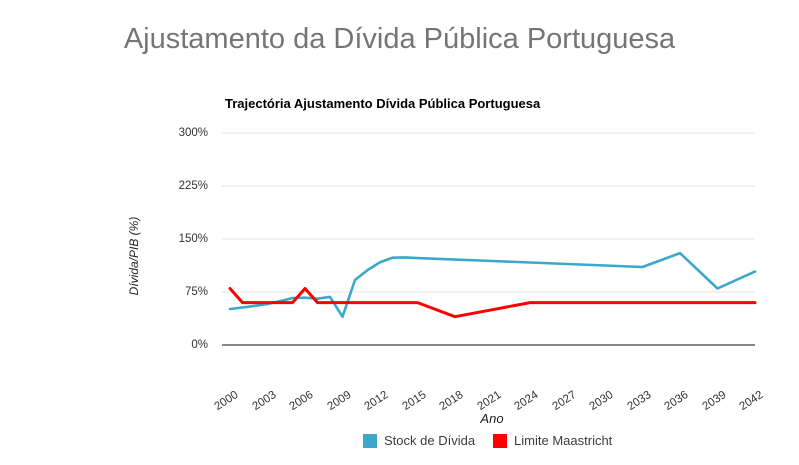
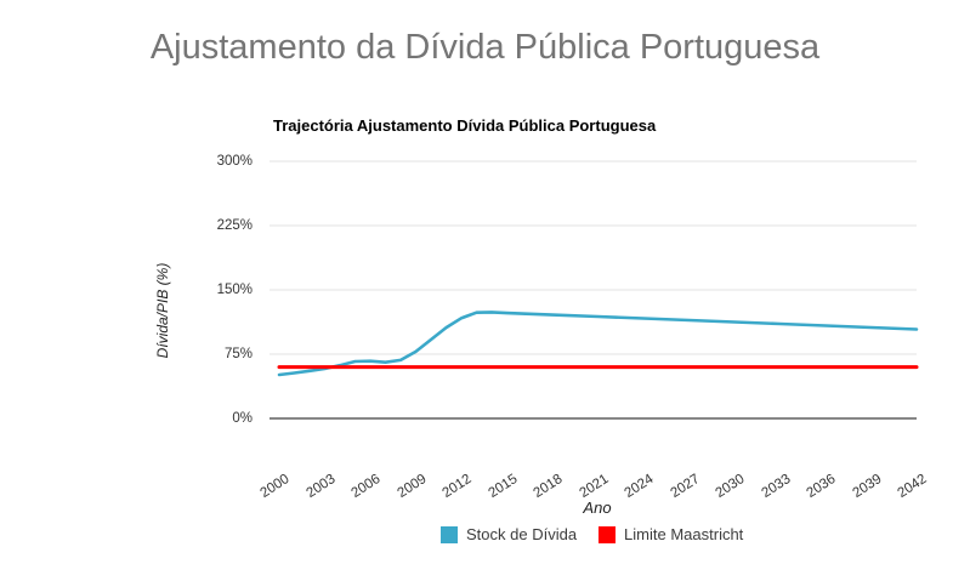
Limite Maastricht/2000: 80% -> 60%
Limite Maastricht/2006: 80% -> 60%
Stock de Dívida/2009: 40% -> 80%
Limite Maastricht/2018: 40% -> 60%
Limite Maastricht/2021: 50% -> 60%
Stock de Dívida/2036: 130% -> 110%
Stock de Dívida/2039: 80% -> 110%
